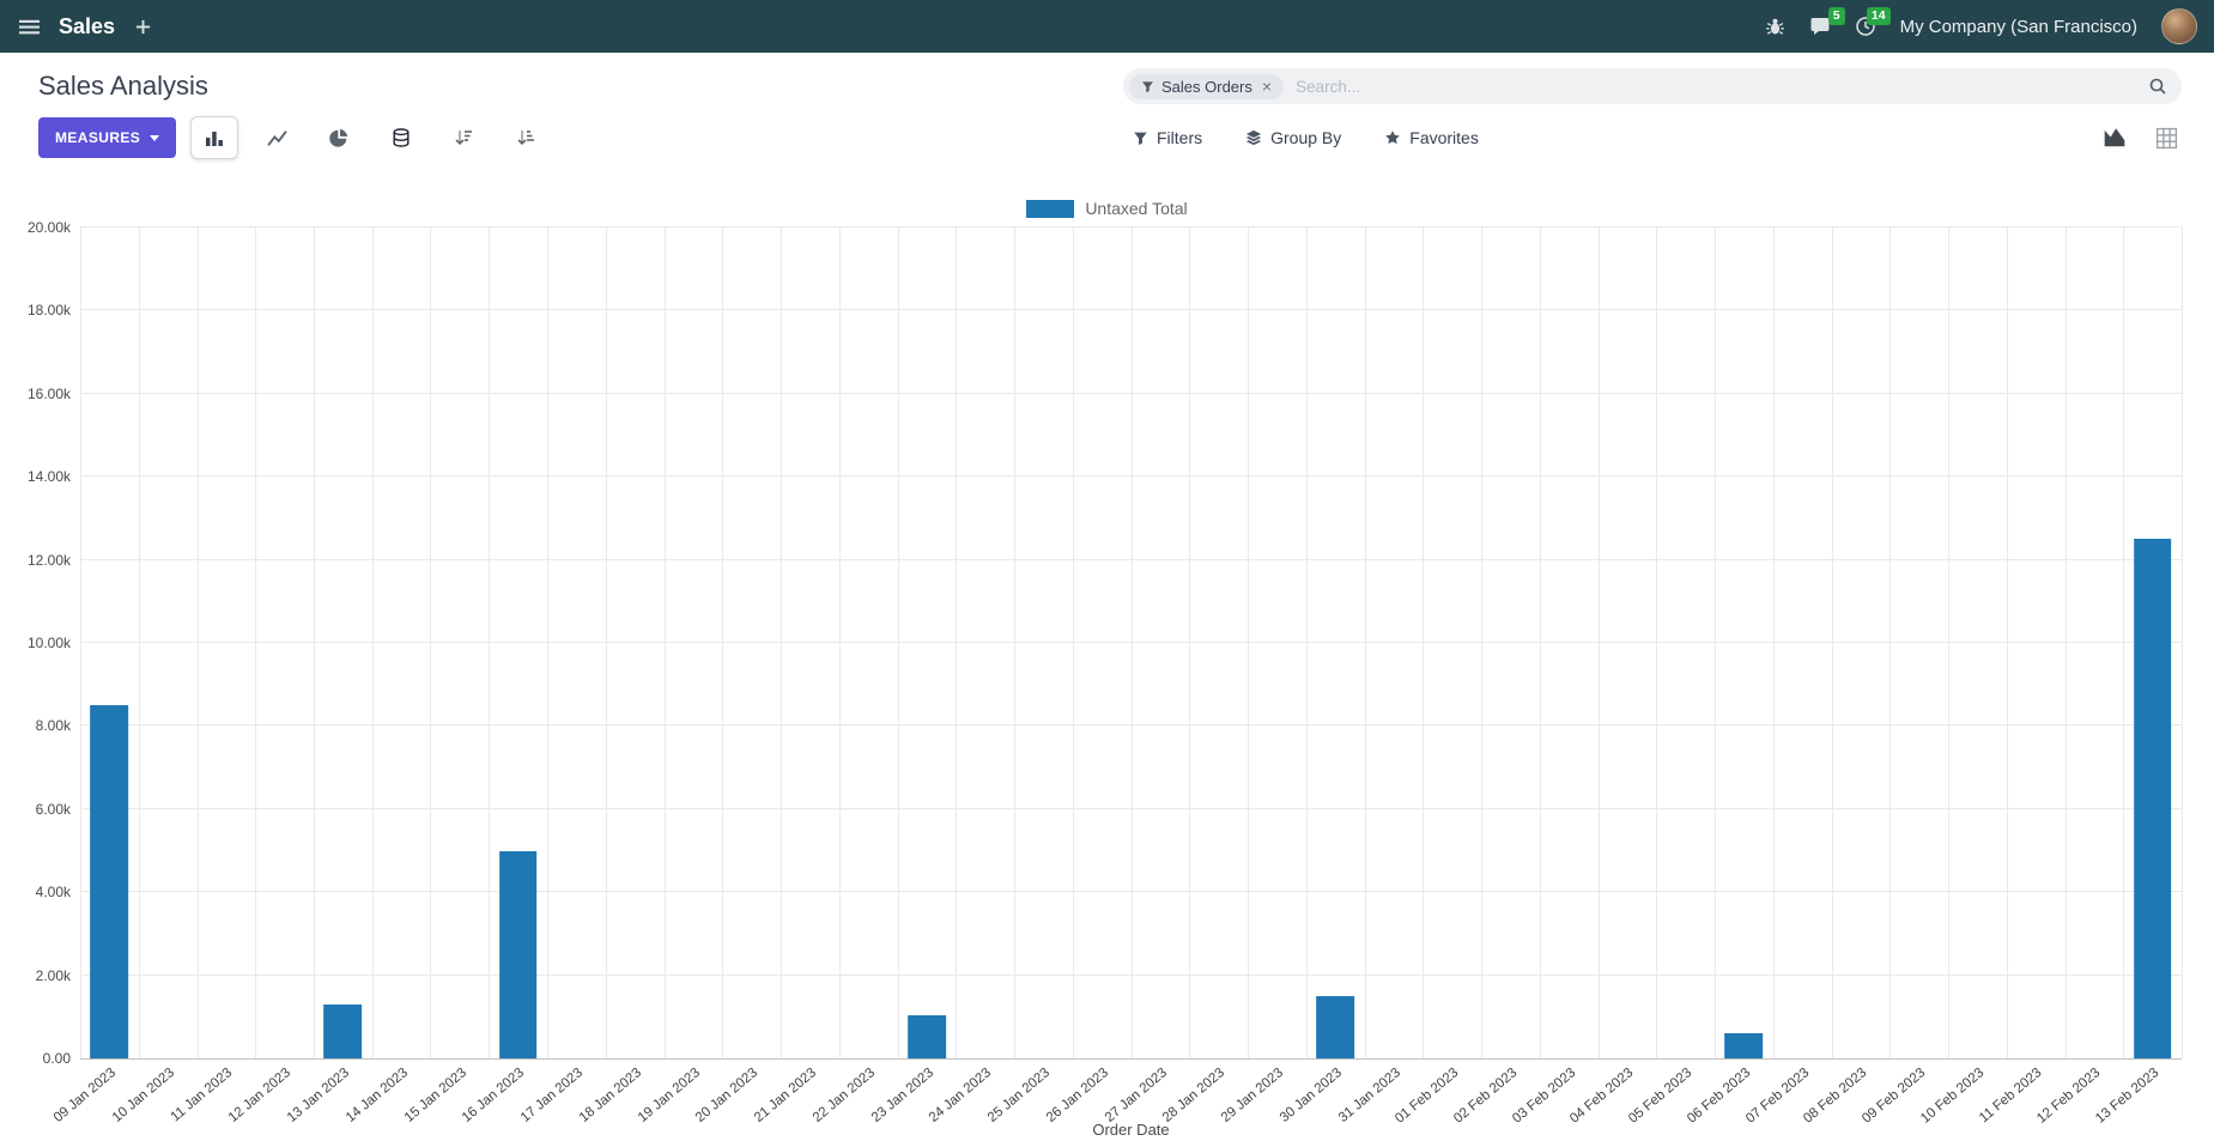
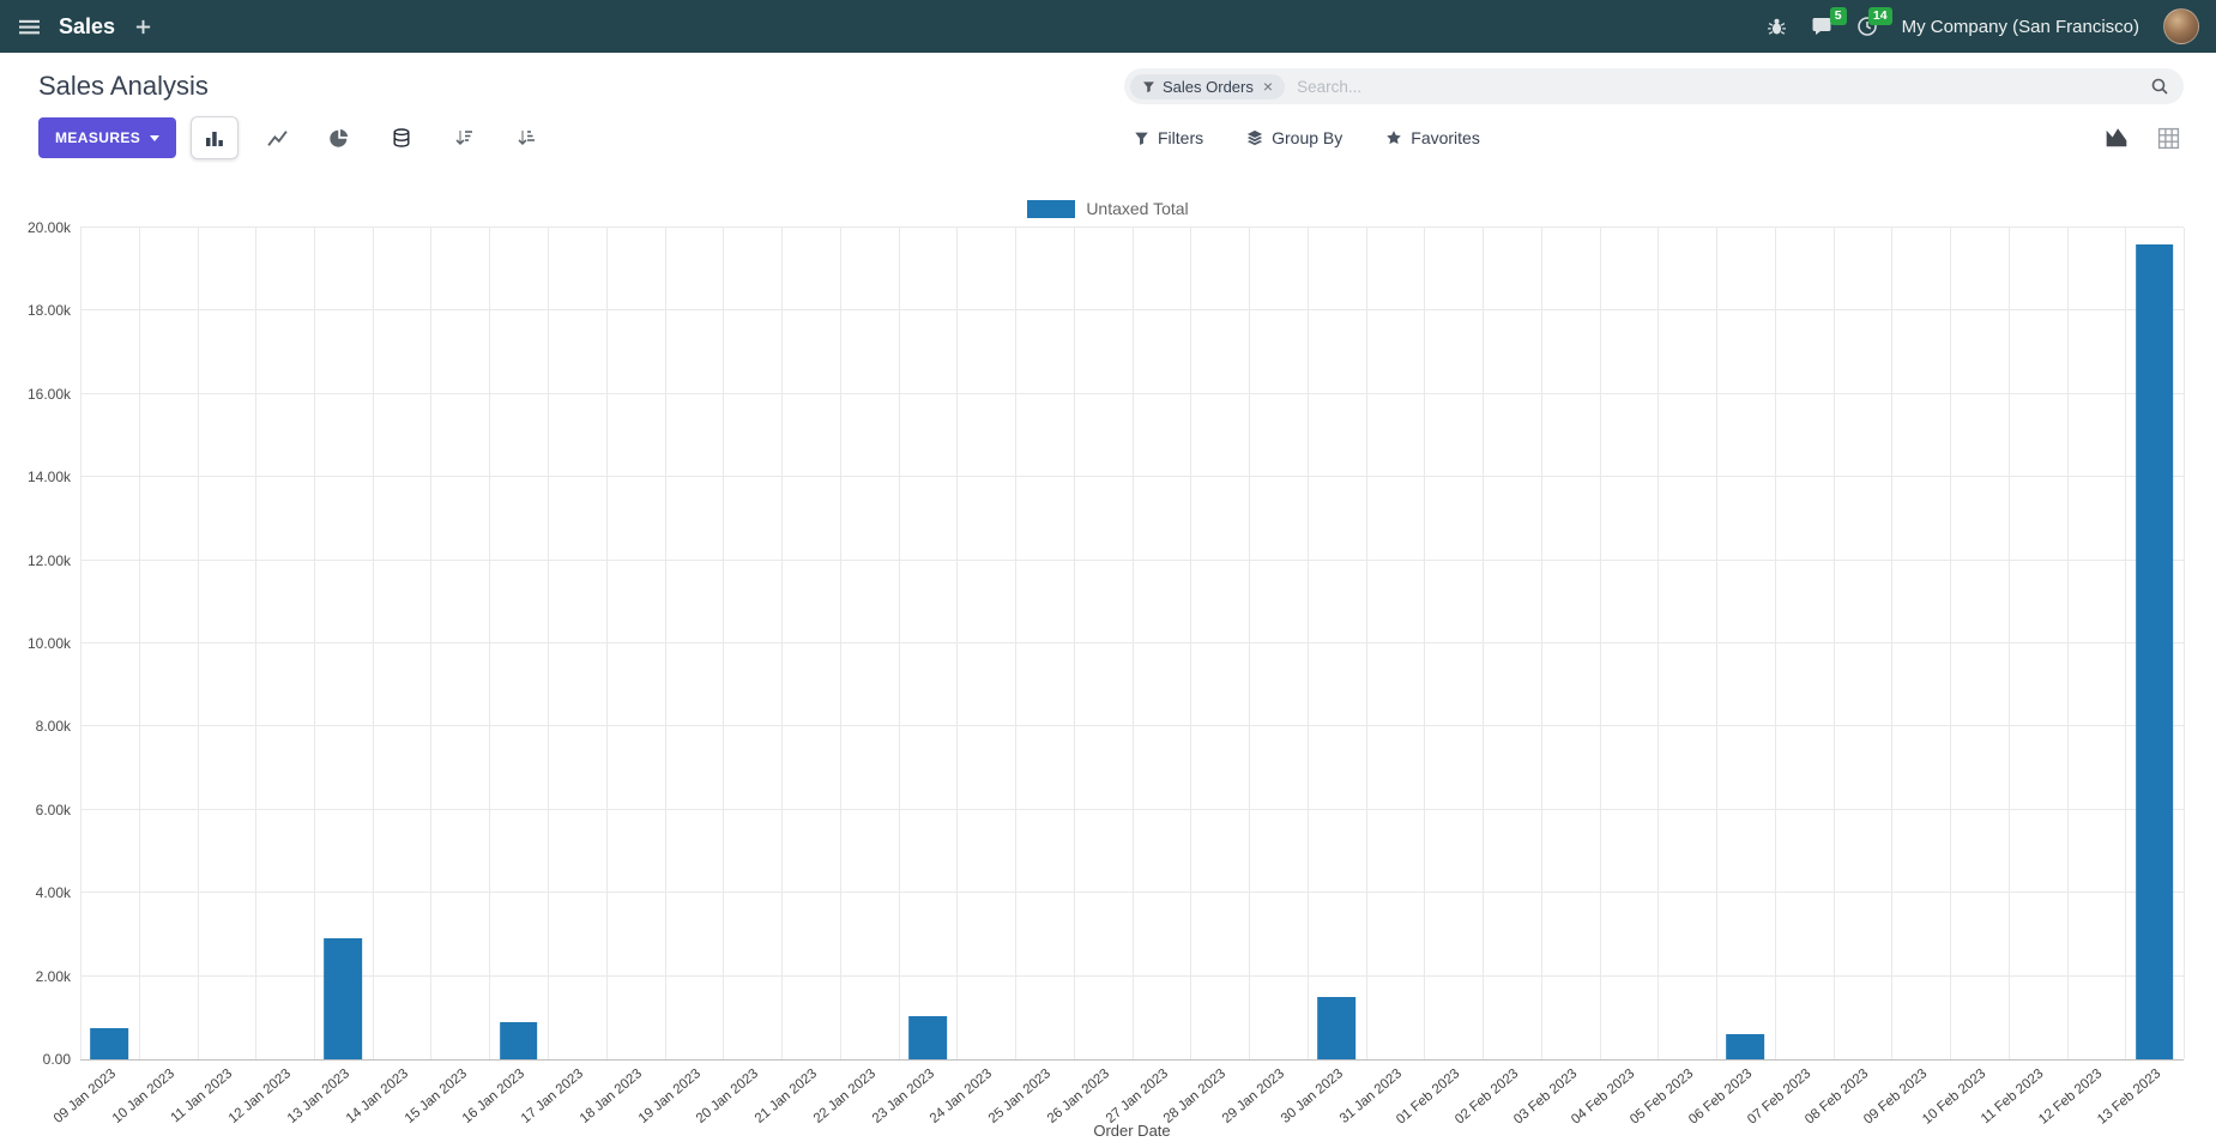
09 Jan 2023: 8.5k -> 0.8k
13 Jan 2023: 1.3k -> 2.9k
16 Jan 2023: 5.0k -> 0.9k
13 Feb 2023: 12.5k -> 19.6k
